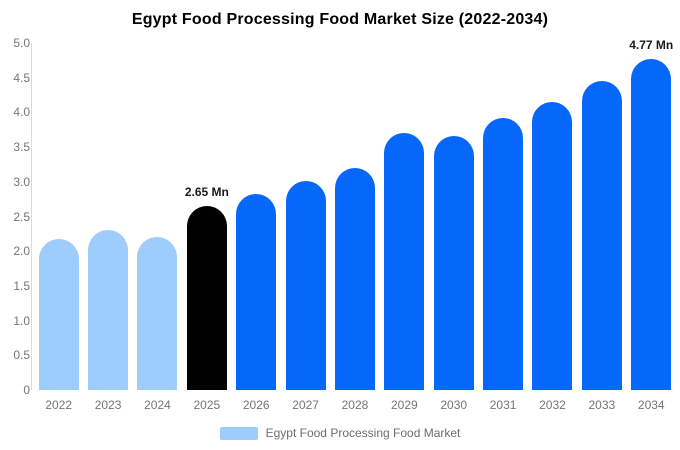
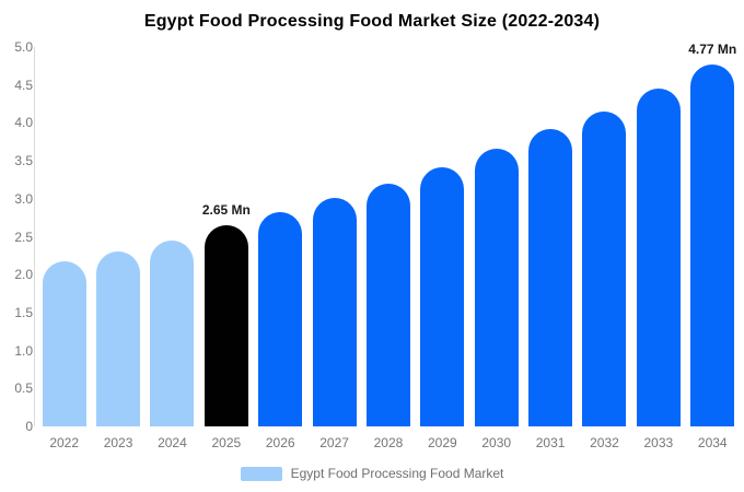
2024: 2.2 -> 2.5
2029: 3.7 -> 3.4
